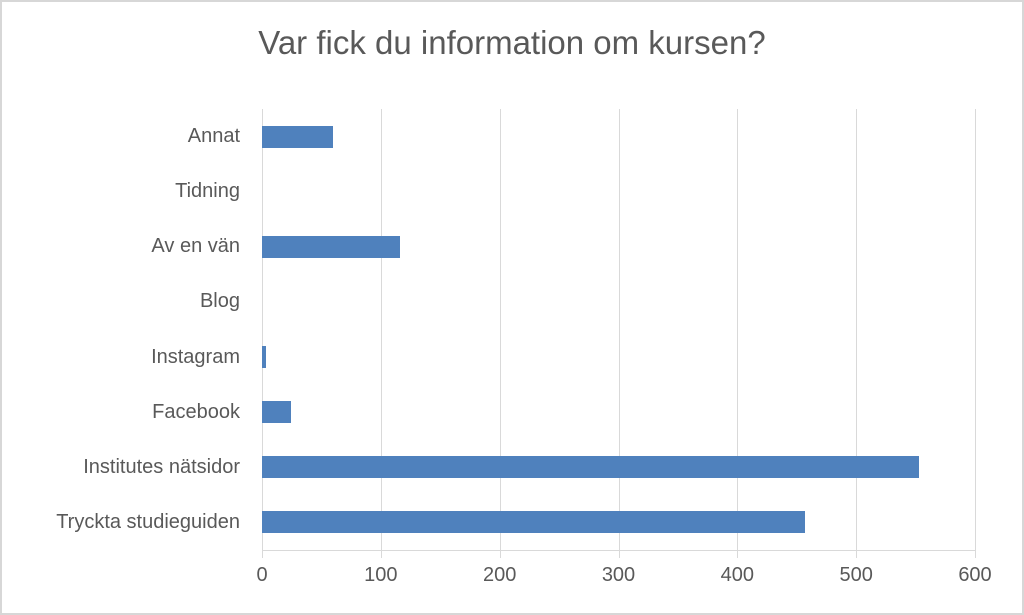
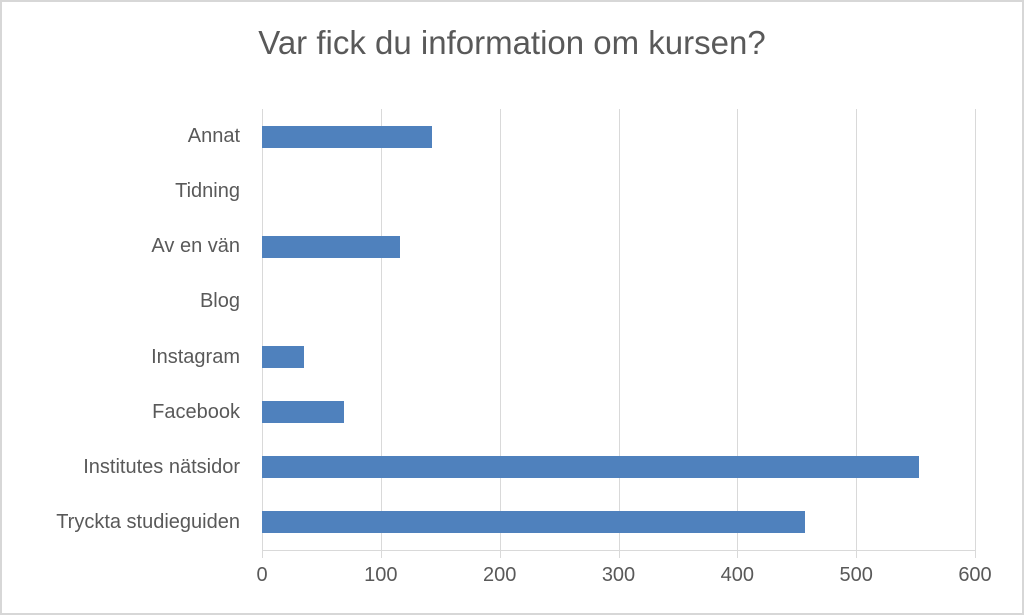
Annat: 60 -> 143
Instagram: 3 -> 35
Facebook: 24 -> 69
